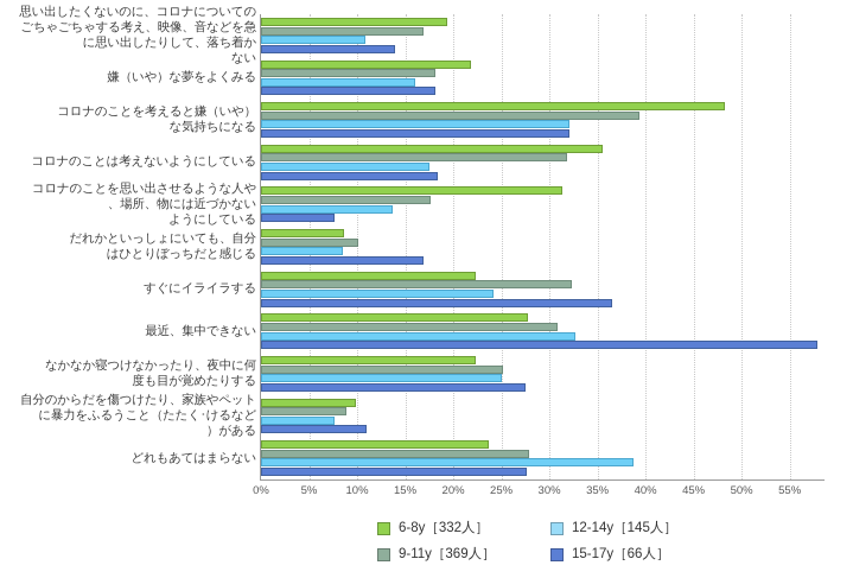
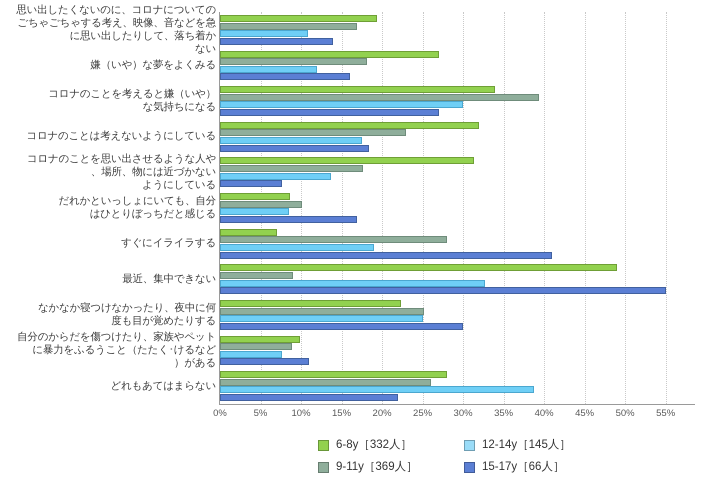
6-8y［332人］/嫌（いや）な夢をよくみる: 22% -> 27%
12-14y［145人］/嫌（いや）な夢をよくみる: 16% -> 12%
15-17y［66人］/嫌（いや）な夢をよくみる: 18% -> 16%
6-8y［332人］/コロナのことを考えると嫌（いや） な気持ちになる: 48% -> 34%
12-14y［145人］/コロナのことを考えると嫌（いや） な気持ちになる: 32% -> 30%
15-17y［66人］/コロナのことを考えると嫌（いや） な気持ちになる: 32% -> 27%
6-8y［332人］/コロナのことは考えないようにしている: 36% -> 32%
9-11y［369人］/コロナのことは考えないようにしている: 32% -> 23%
6-8y［332人］/すぐにイライラする: 22% -> 7%
9-11y［369人］/すぐにイライラする: 32% -> 28%
12-14y［145人］/すぐにイライラする: 24% -> 19%
15-17y［66人］/すぐにイライラする: 36% -> 41%
6-8y［332人］/最近、集中できない: 28% -> 49%
9-11y［369人］/最近、集中できない: 31% -> 9%
15-17y［66人］/最近、集中できない: 58% -> 55%
15-17y［66人］/なかなか寝つけなかったり、夜中に何 度も目が覚めたりする: 28% -> 30%
6-8y［332人］/どれもあてはまらない: 24% -> 28%
9-11y［369人］/どれもあてはまらない: 28% -> 26%
15-17y［66人］/どれもあてはまらない: 28% -> 22%
